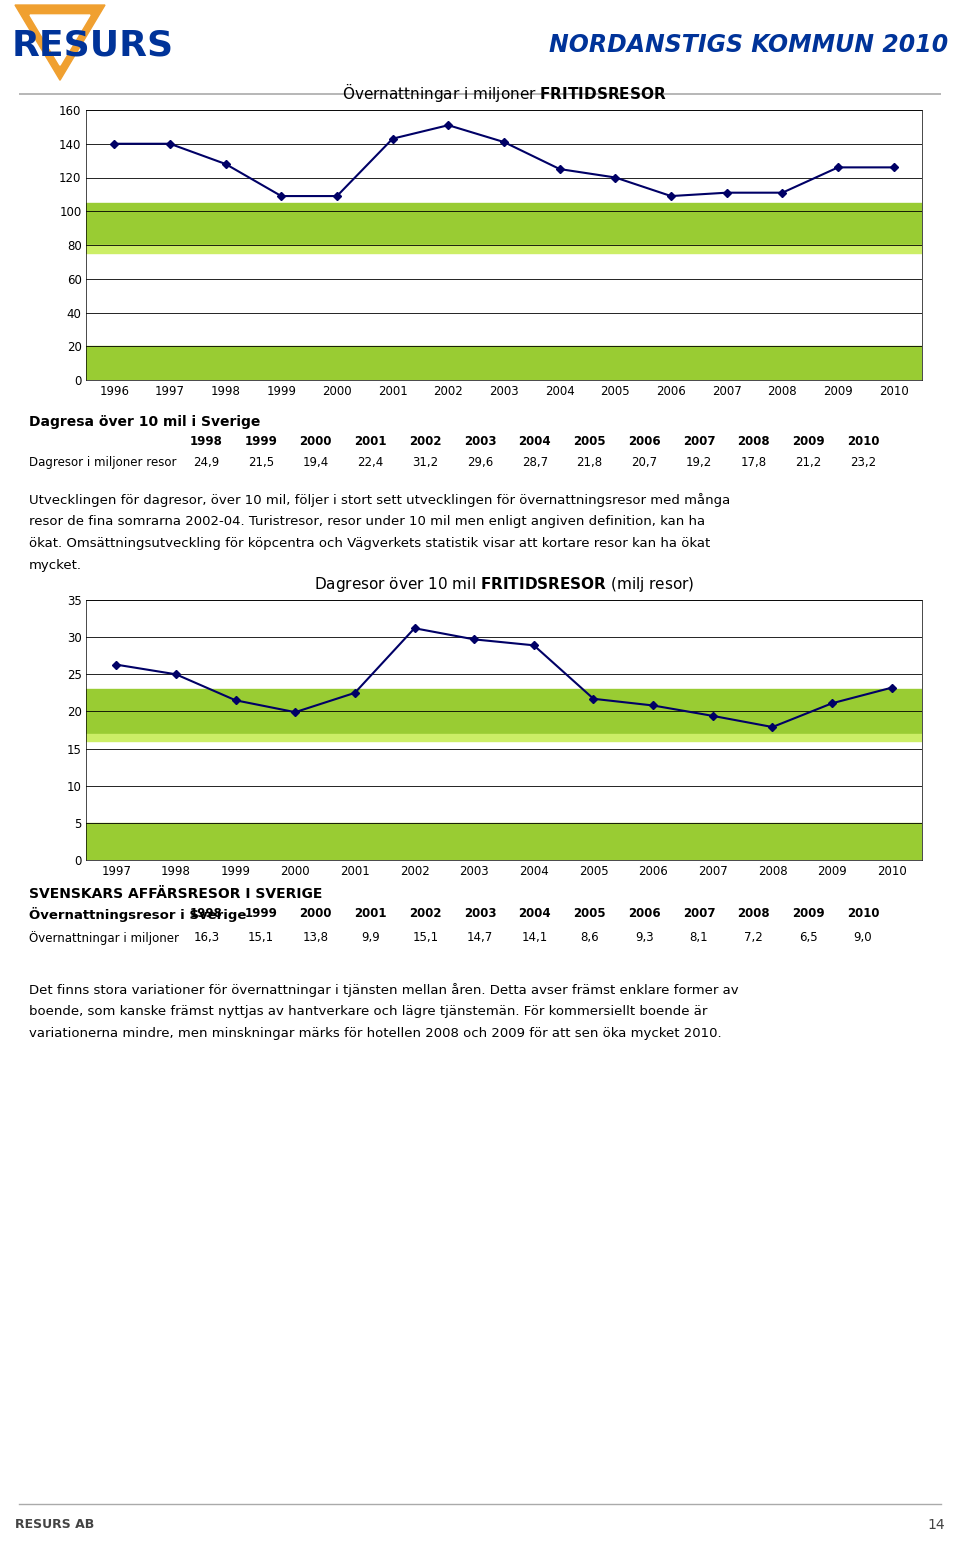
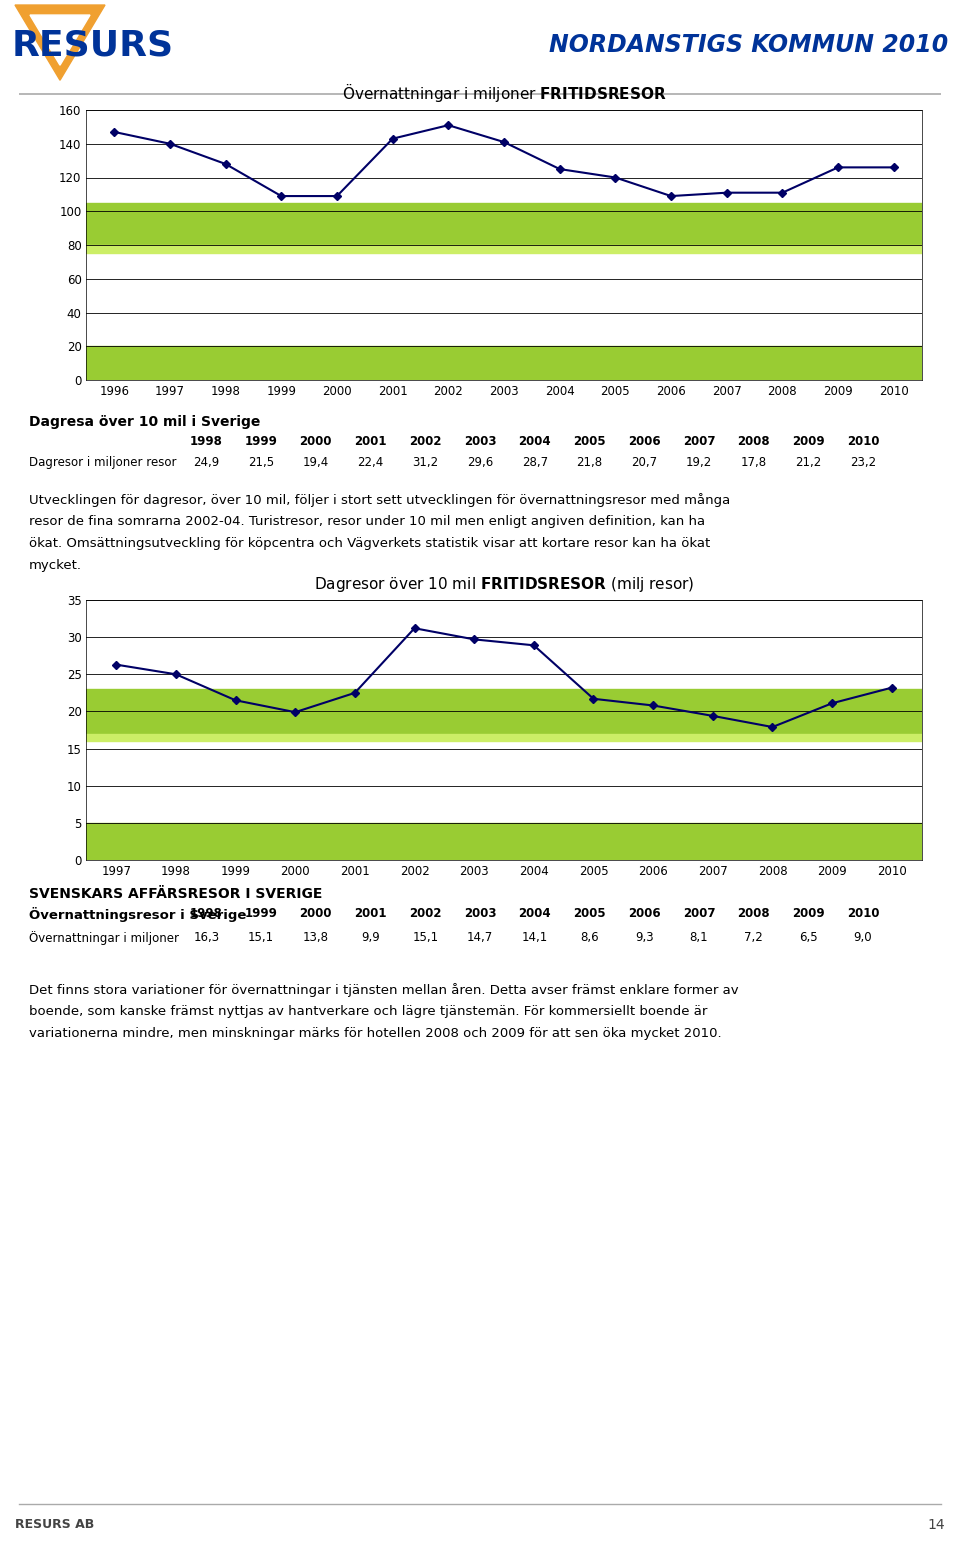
1996: 140 -> 147
